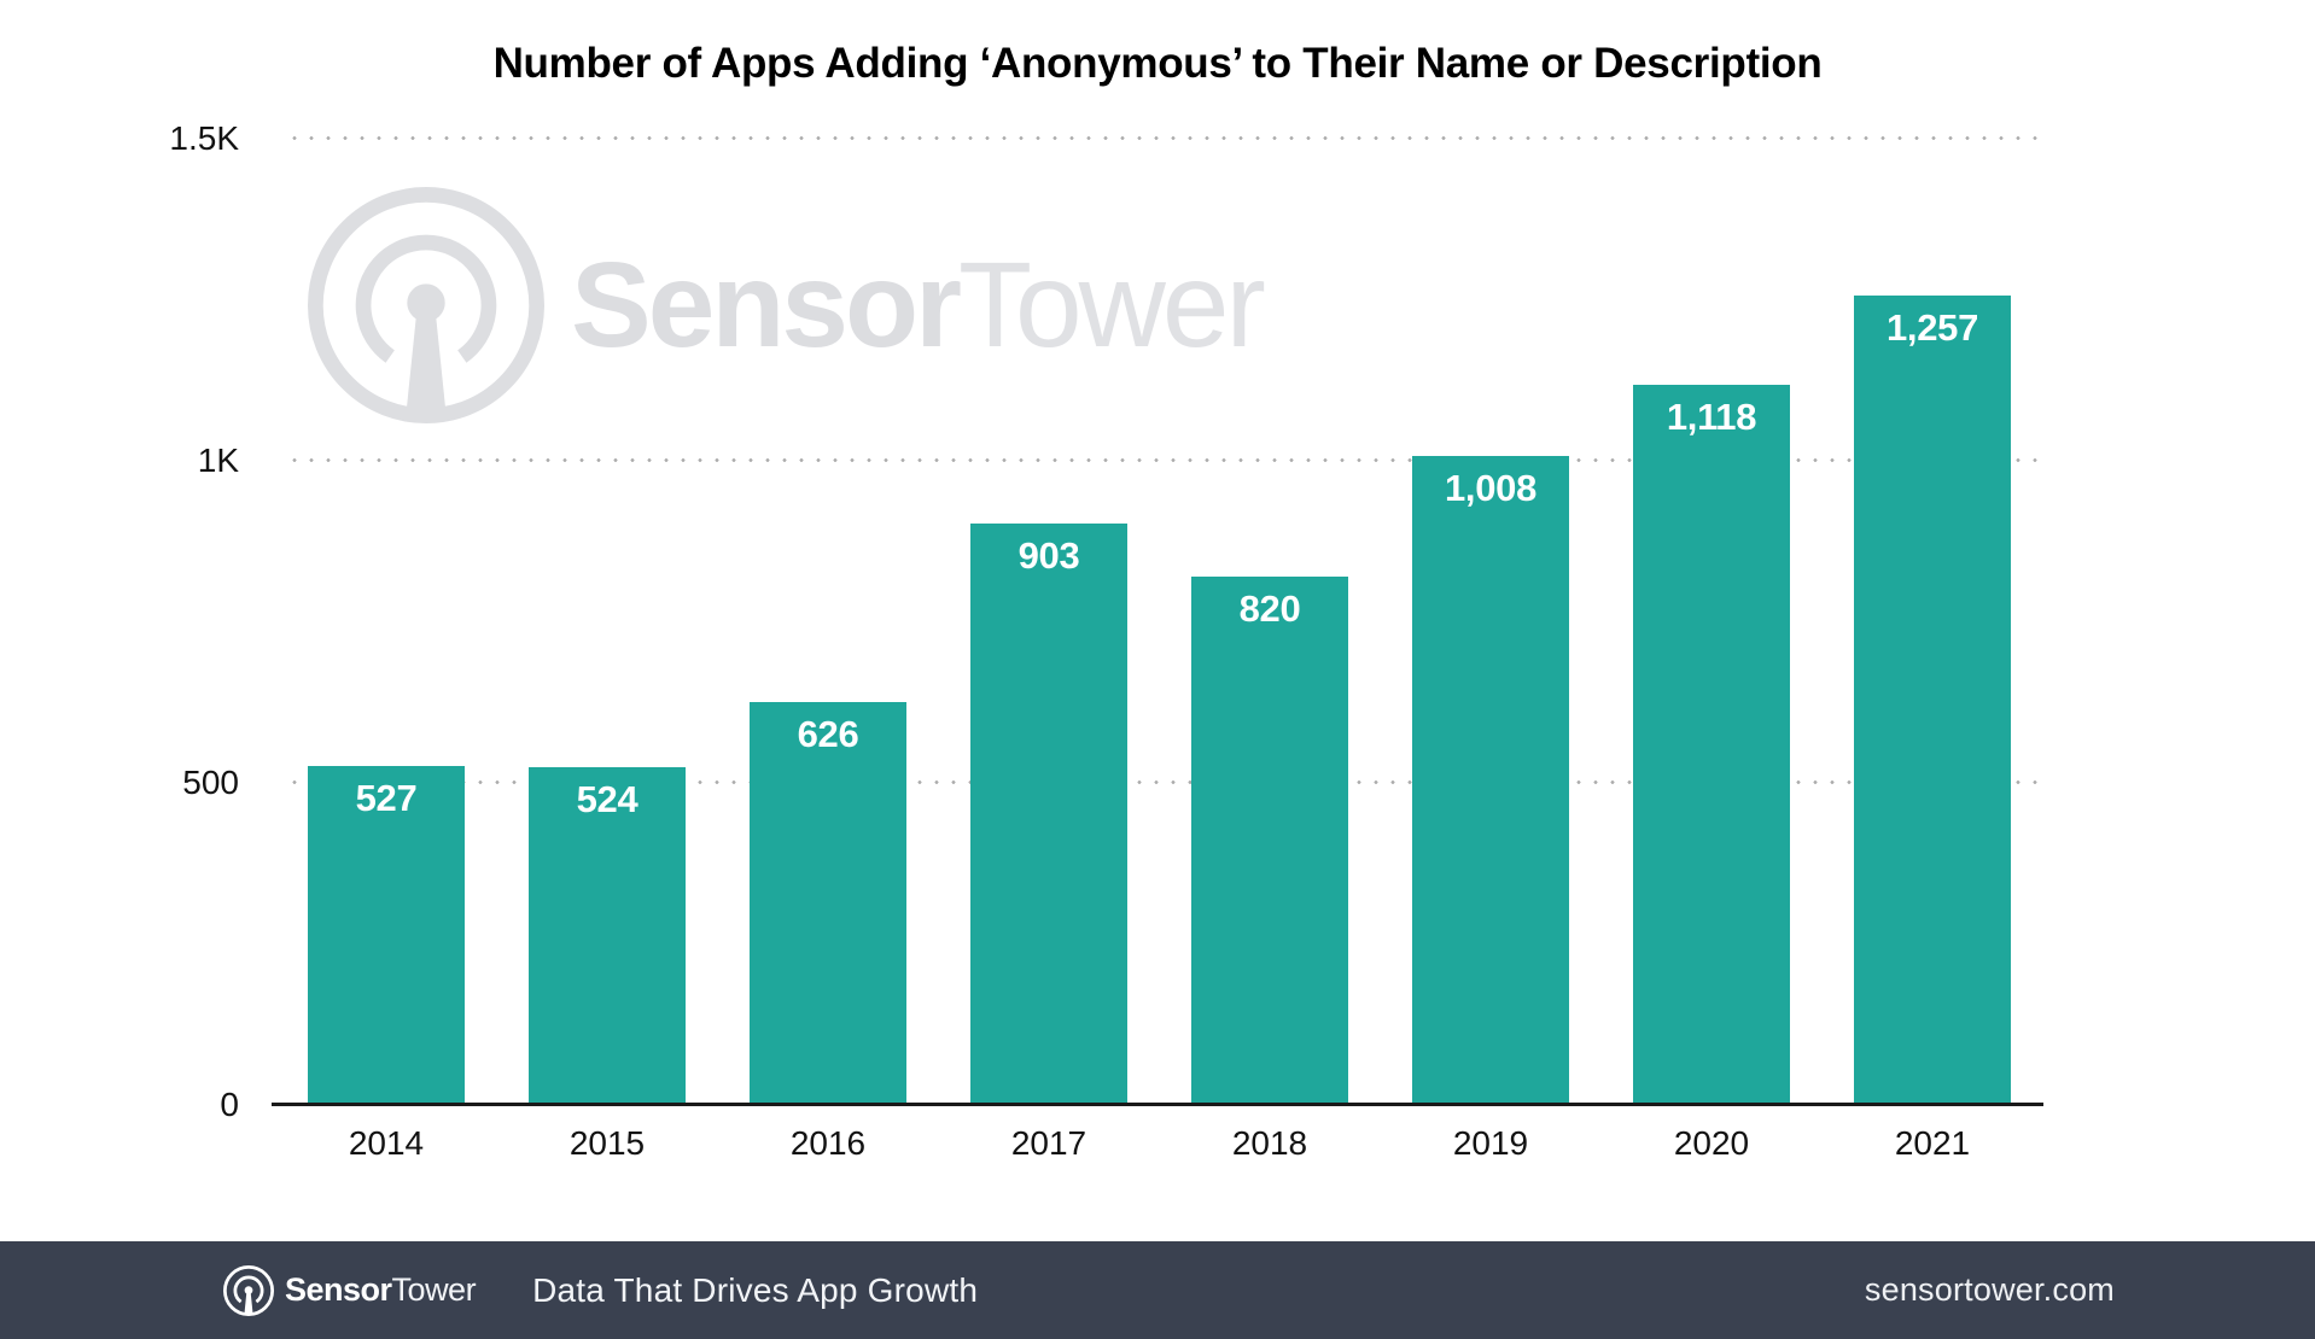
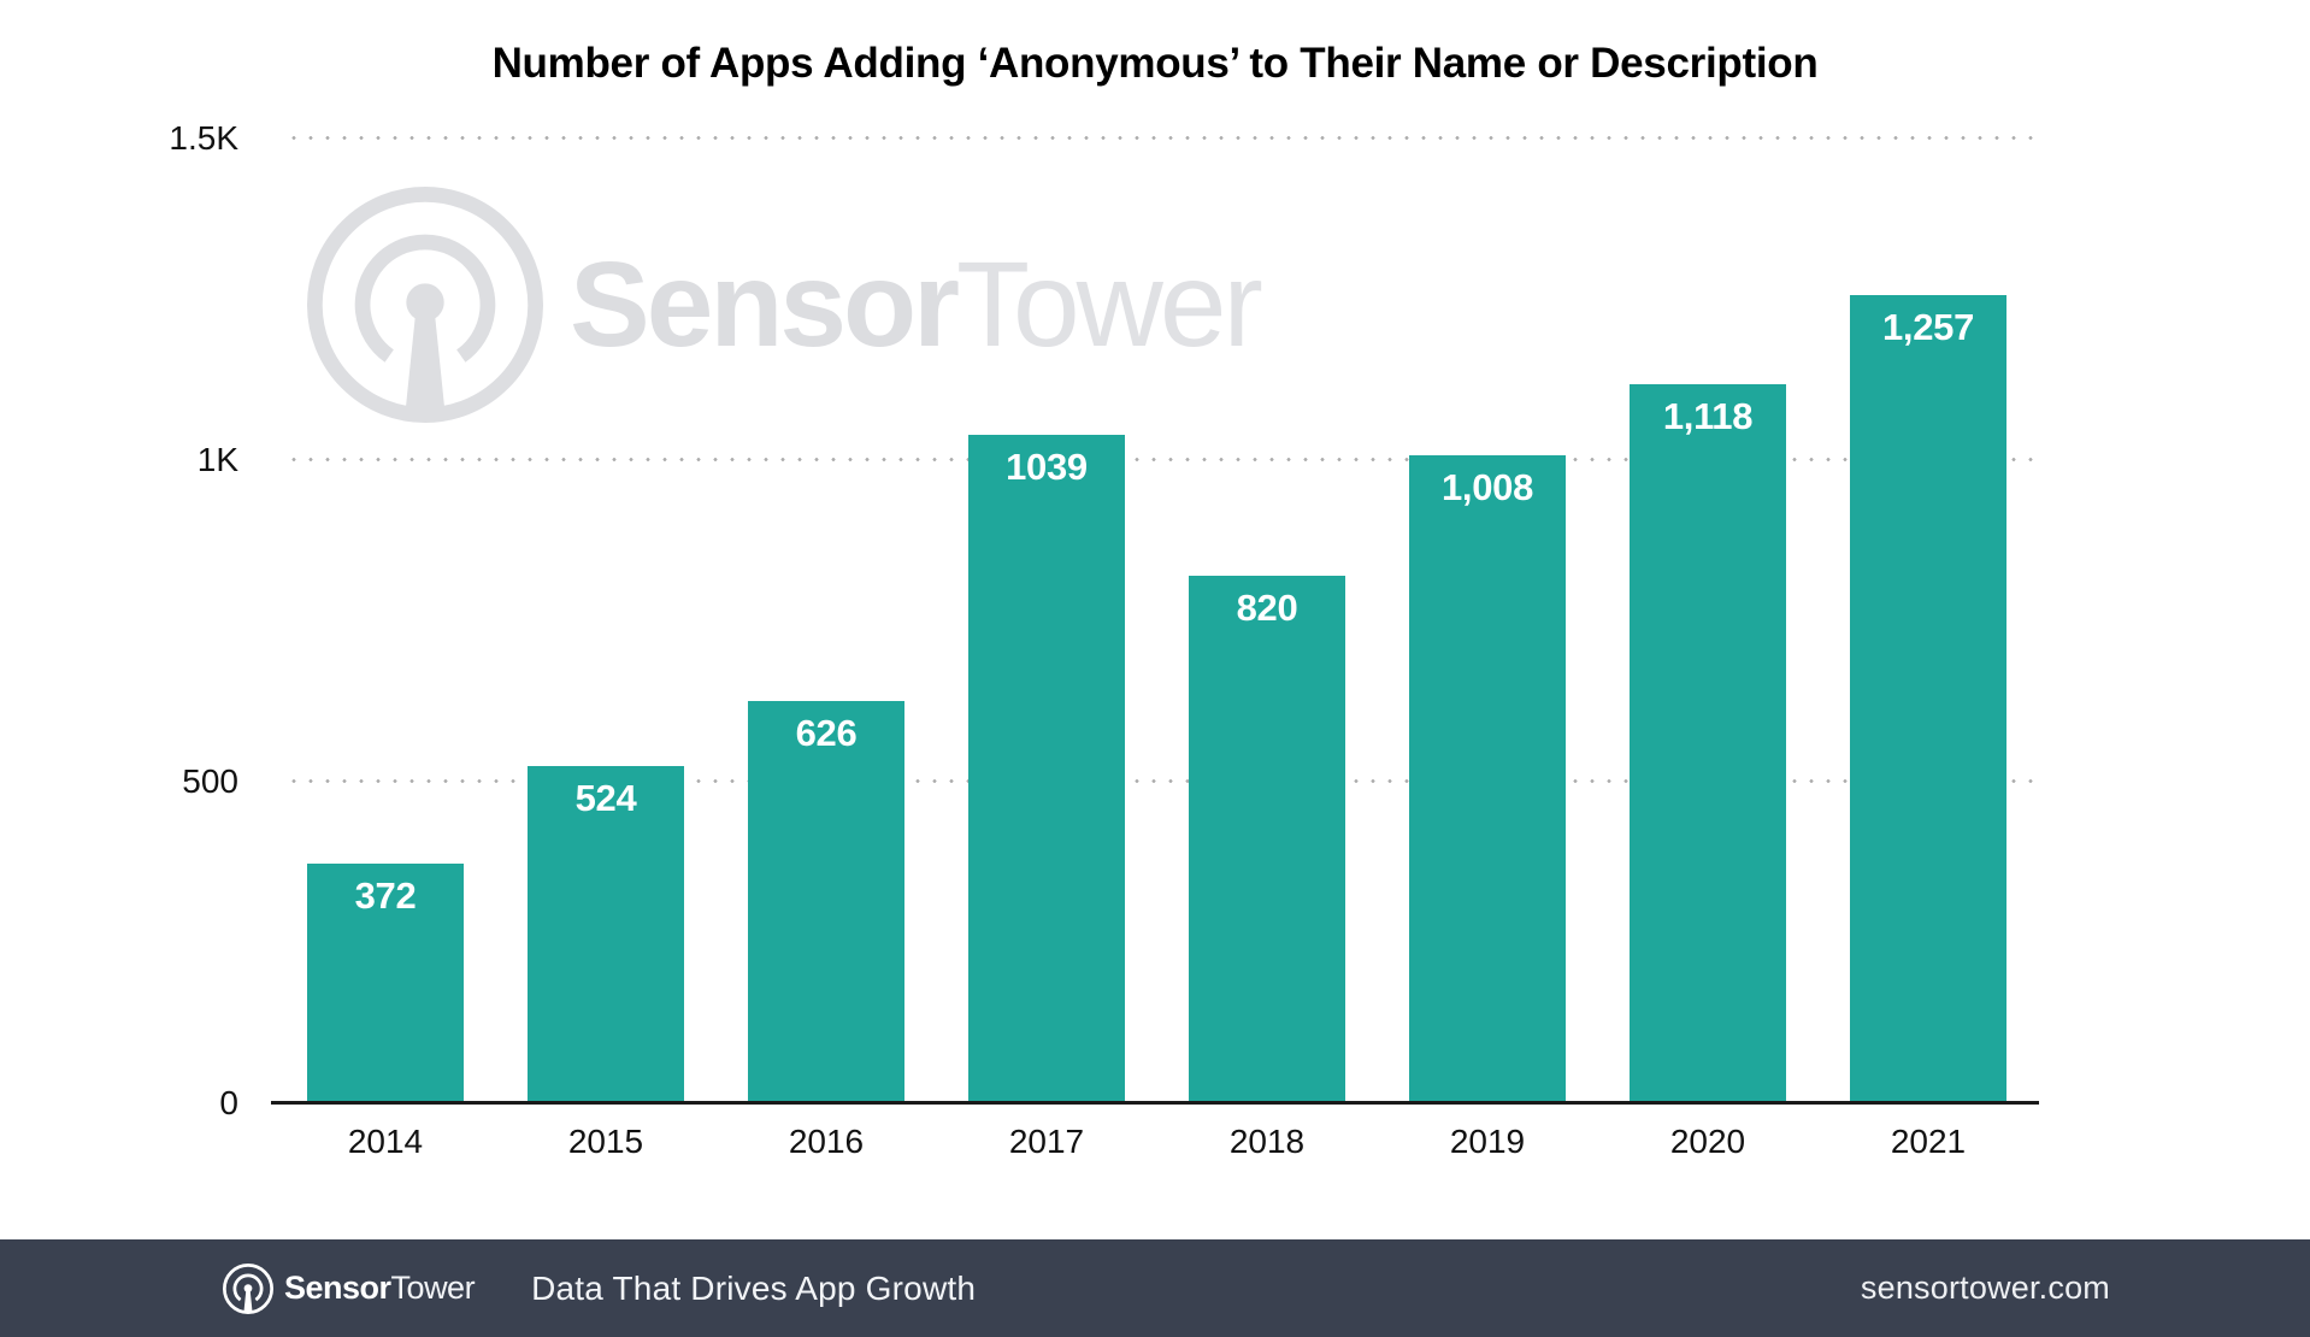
2014: 527 -> 372
2017: 903 -> 1039
